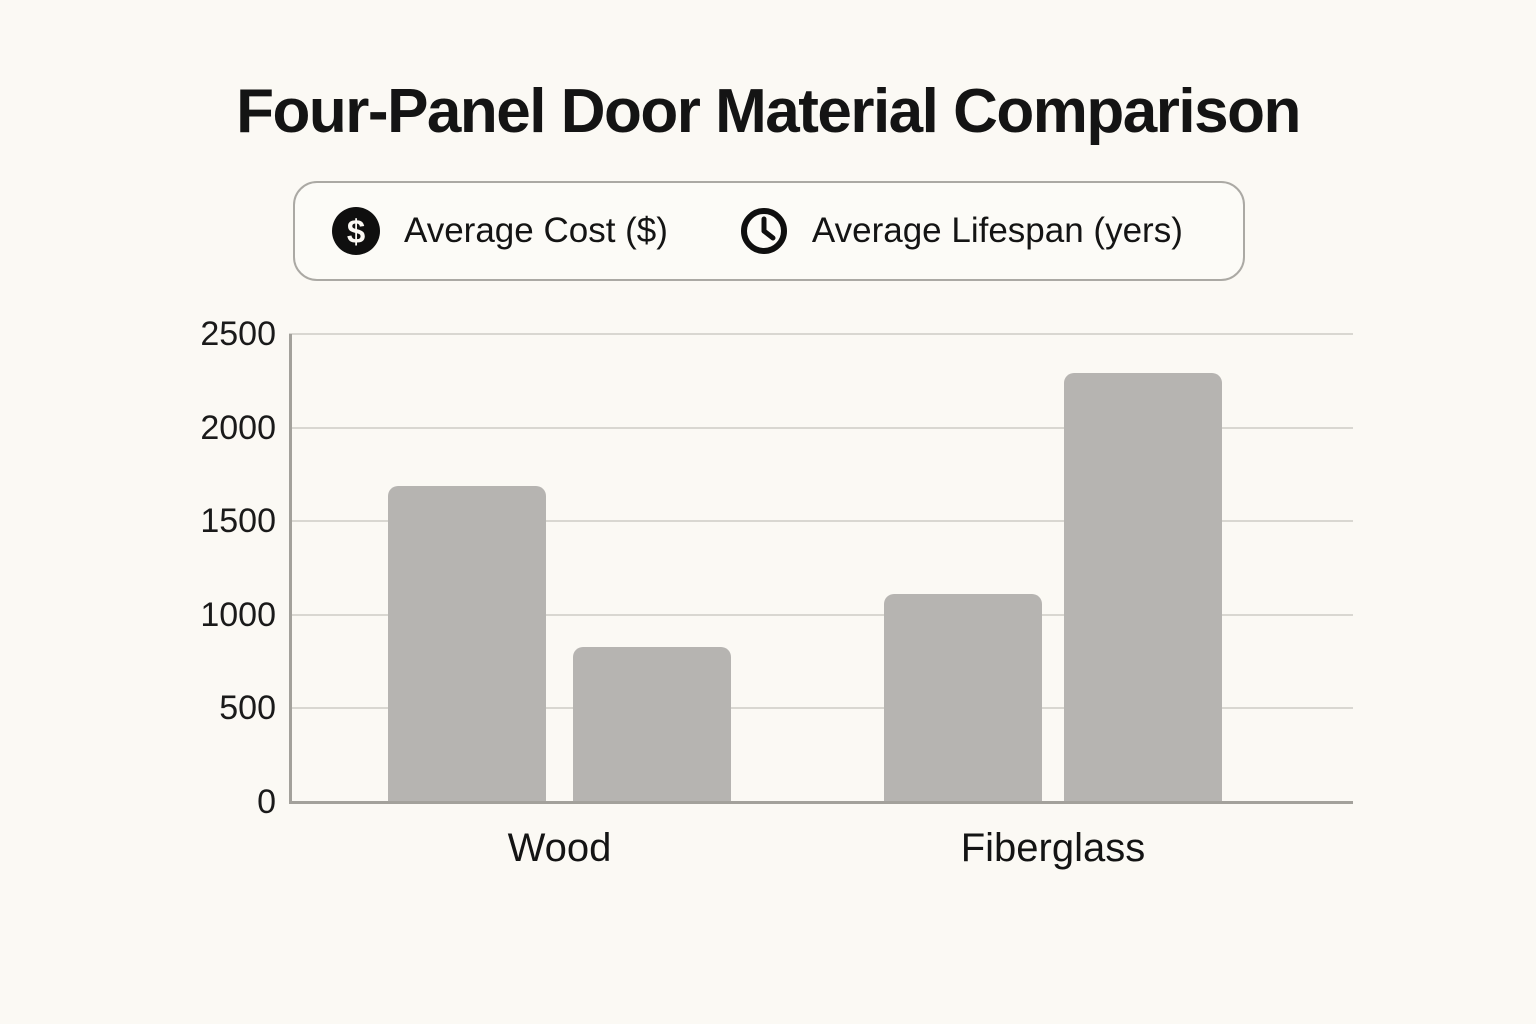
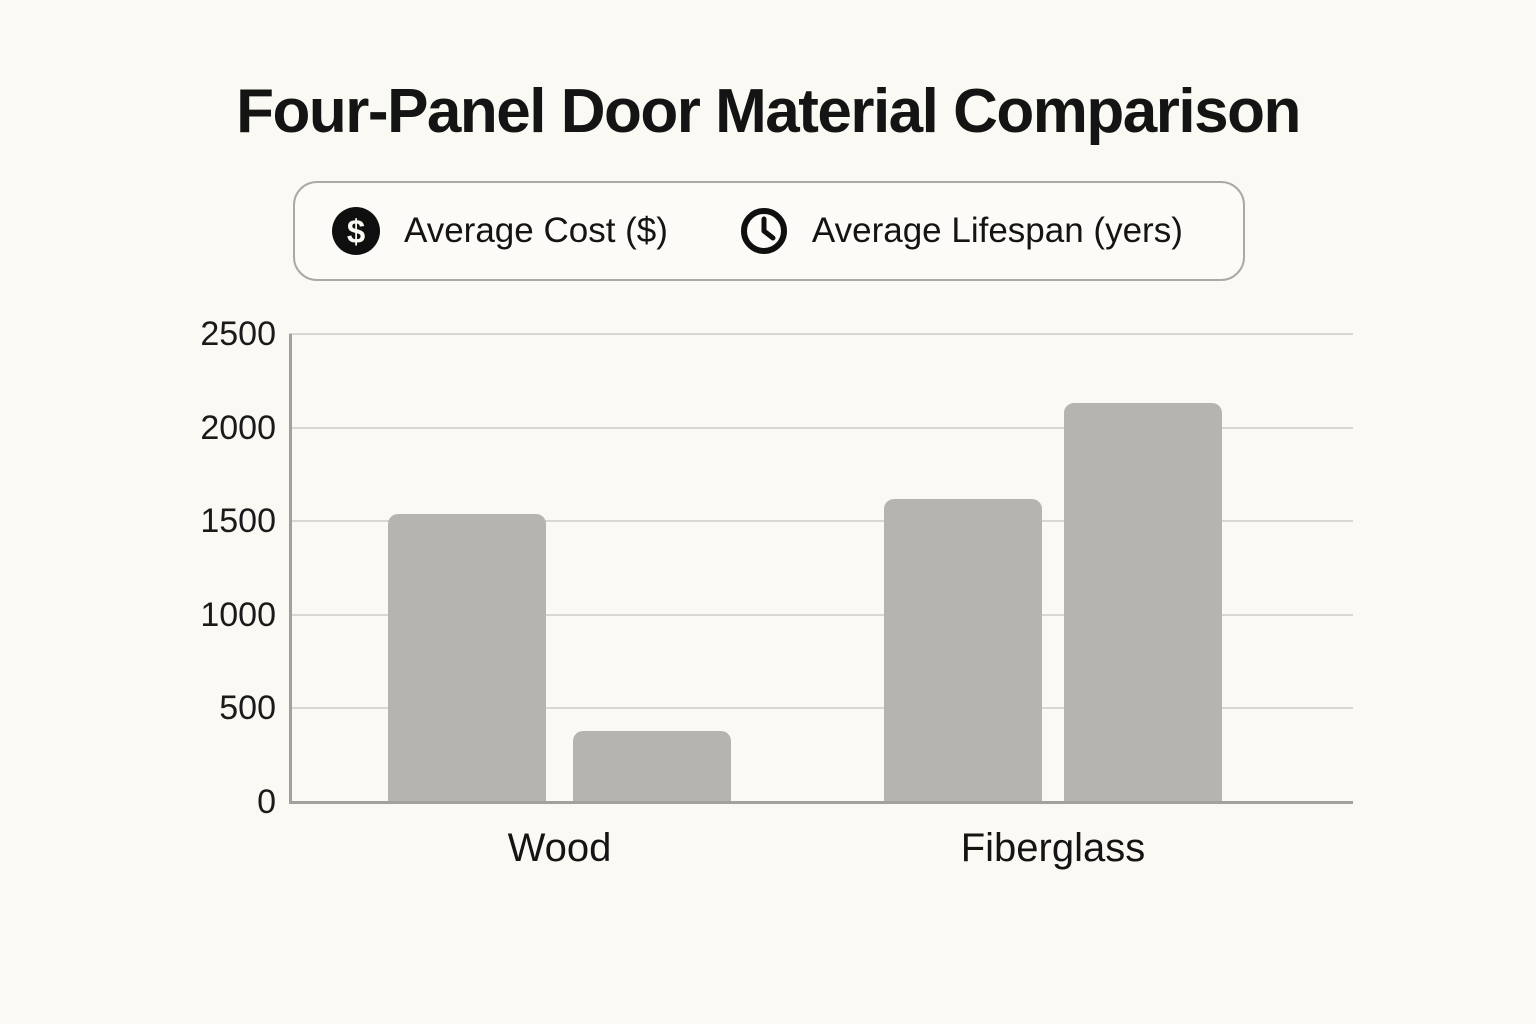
Average Cost ($)/Wood: 1690 -> 1540
Average Lifespan (yers)/Wood: 830 -> 380
Average Cost ($)/Fiberglass: 1110 -> 1620
Average Lifespan (yers)/Fiberglass: 2290 -> 2130
